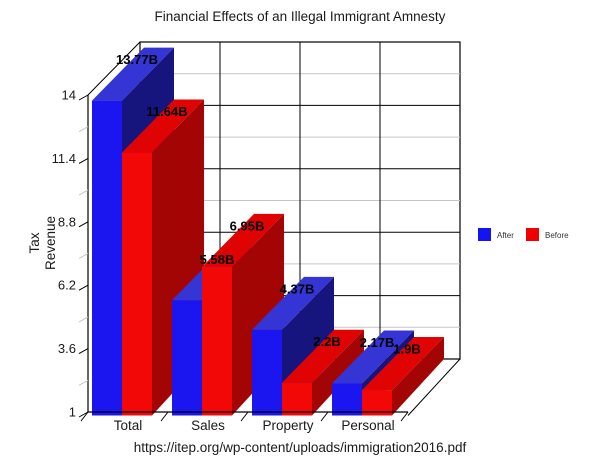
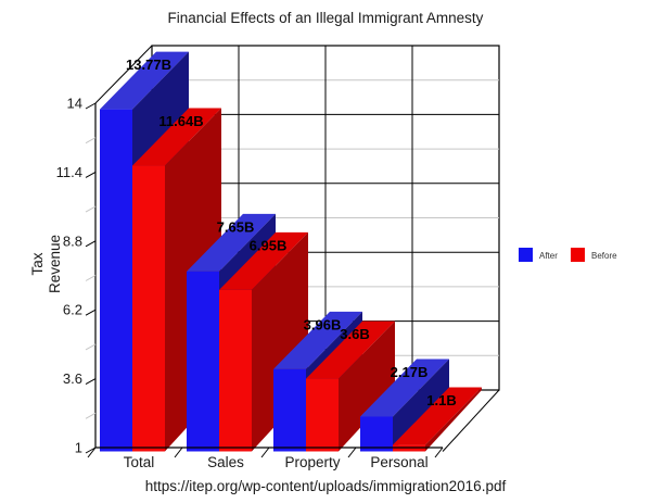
After/Sales: 5.58B -> 7.65B
After/Property: 4.37B -> 3.96B
Before/Property: 2.2B -> 3.6B
Before/Personal: 1.9B -> 1.1B
